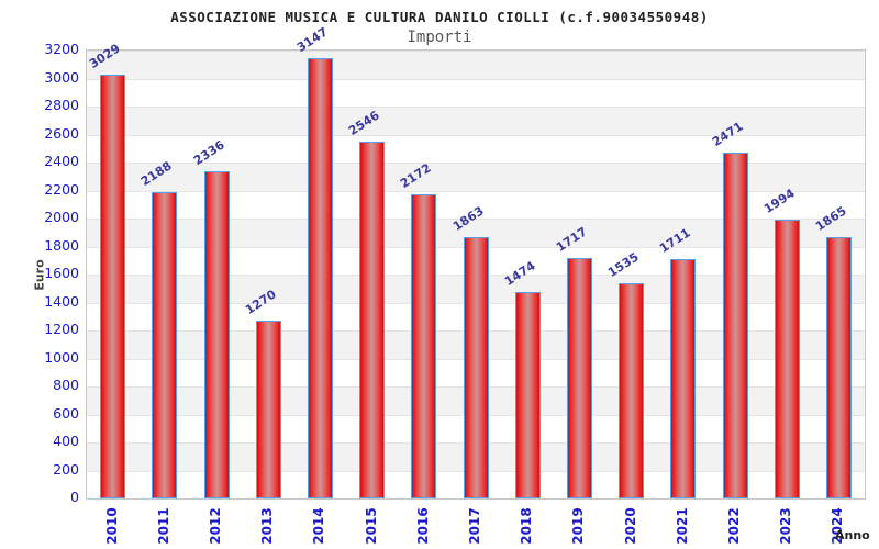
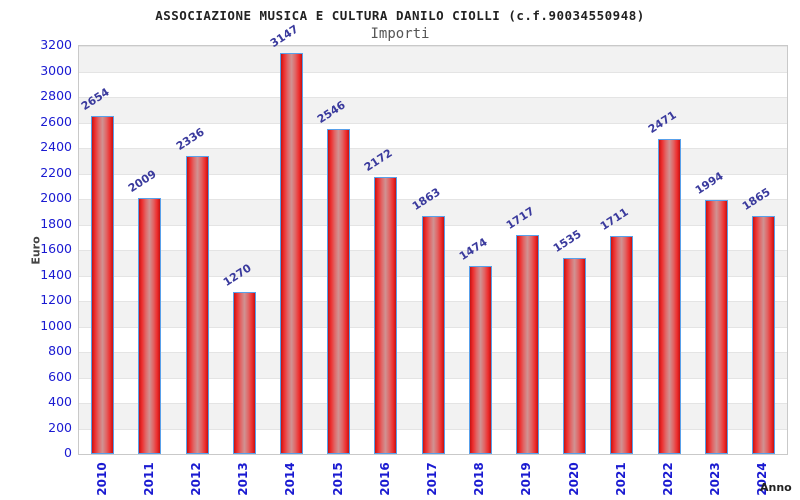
2010: 3029 -> 2654
2011: 2188 -> 2009
